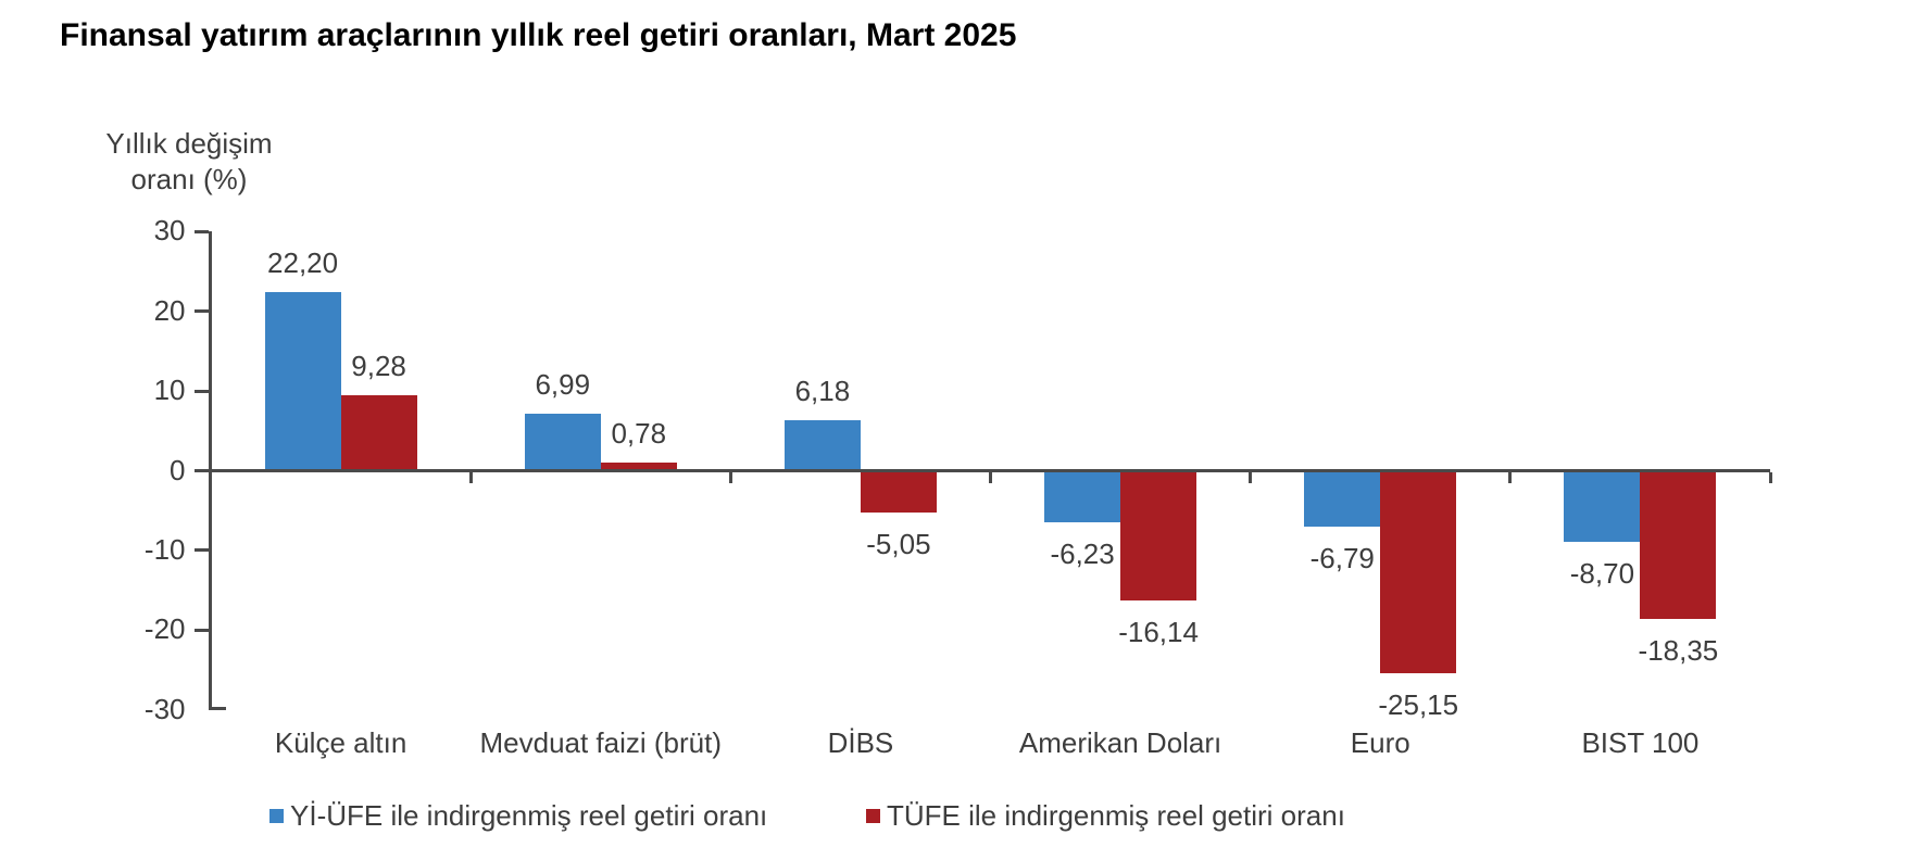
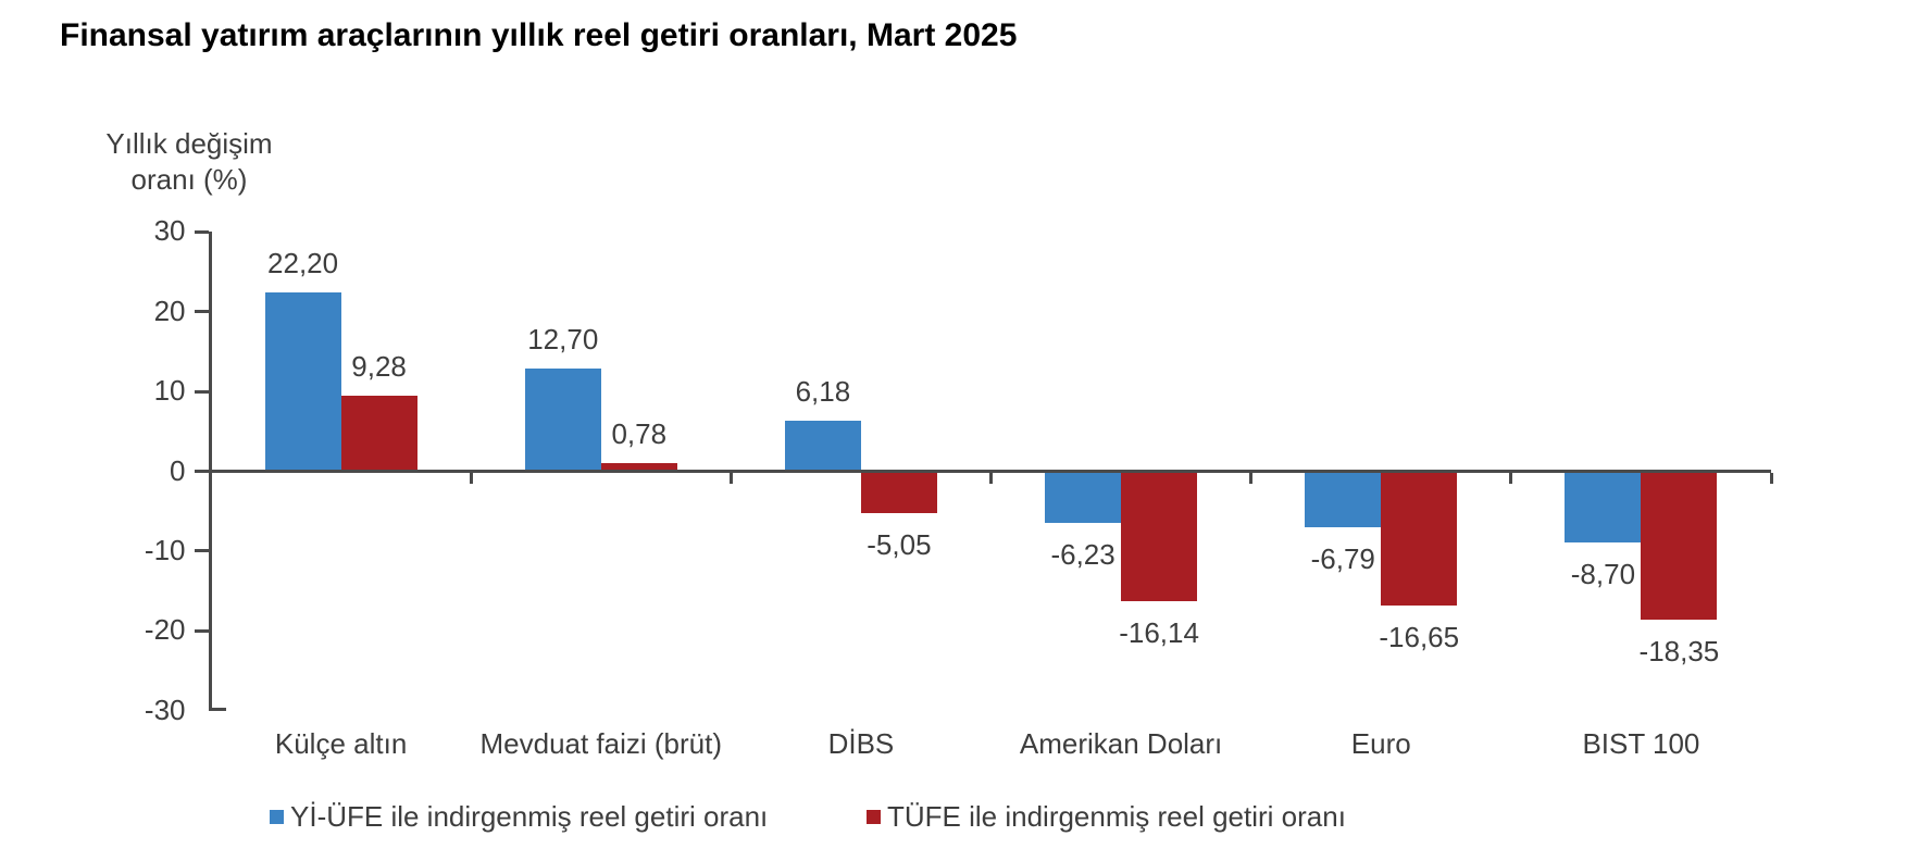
Yİ-ÜFE ile indirgenmiş reel getiri oranı/Mevduat faizi (brüt): 6,99 -> 12,70
TÜFE ile indirgenmiş reel getiri oranı/Euro: -25,15 -> -16,65
